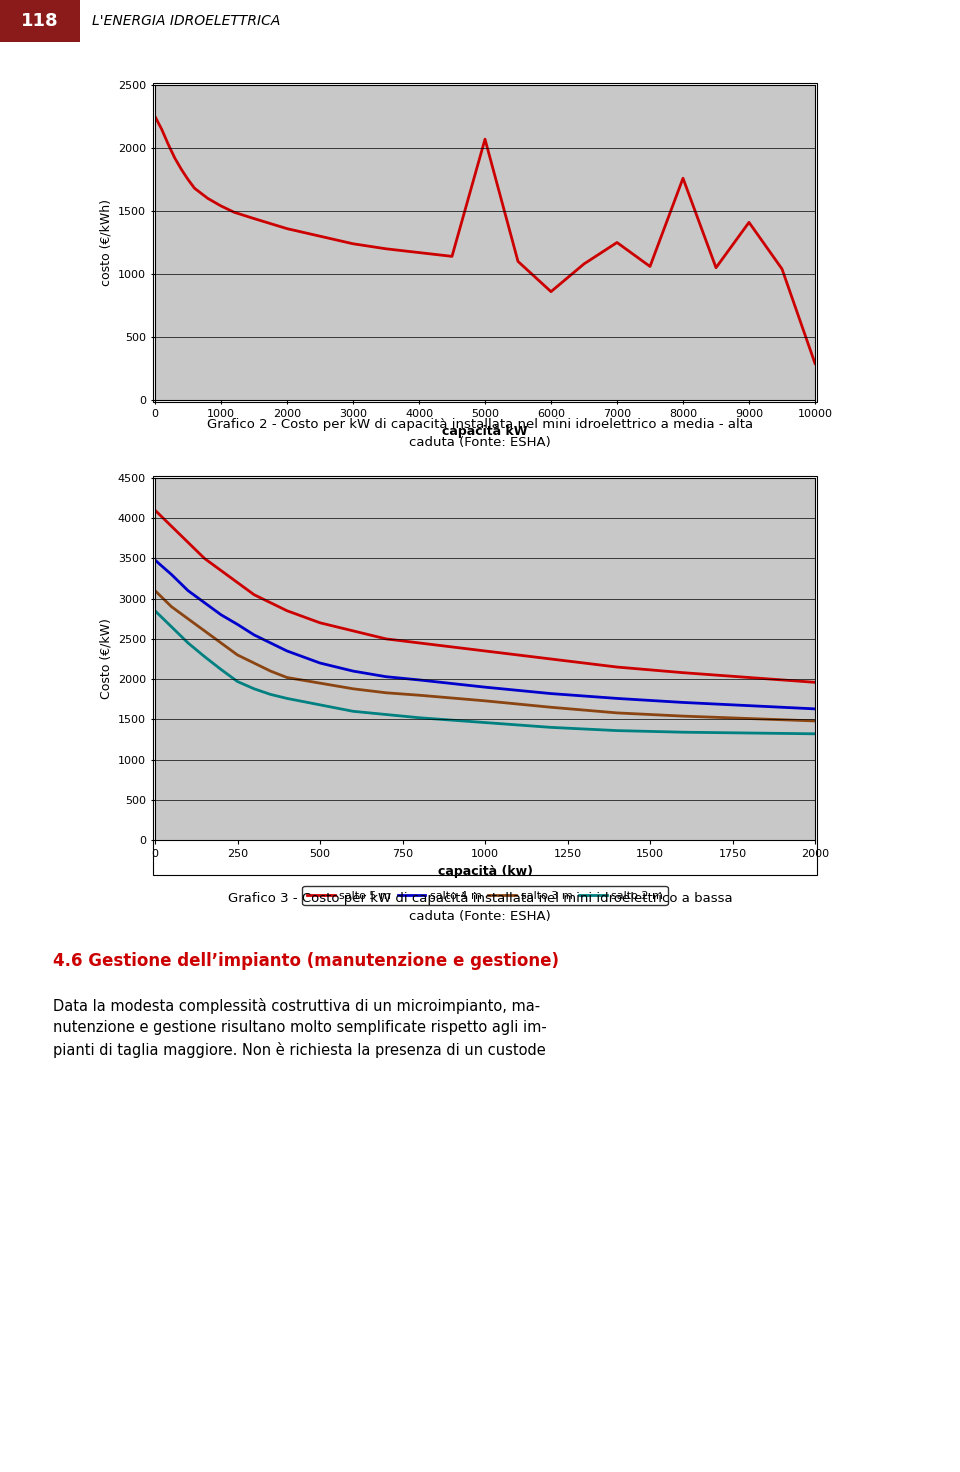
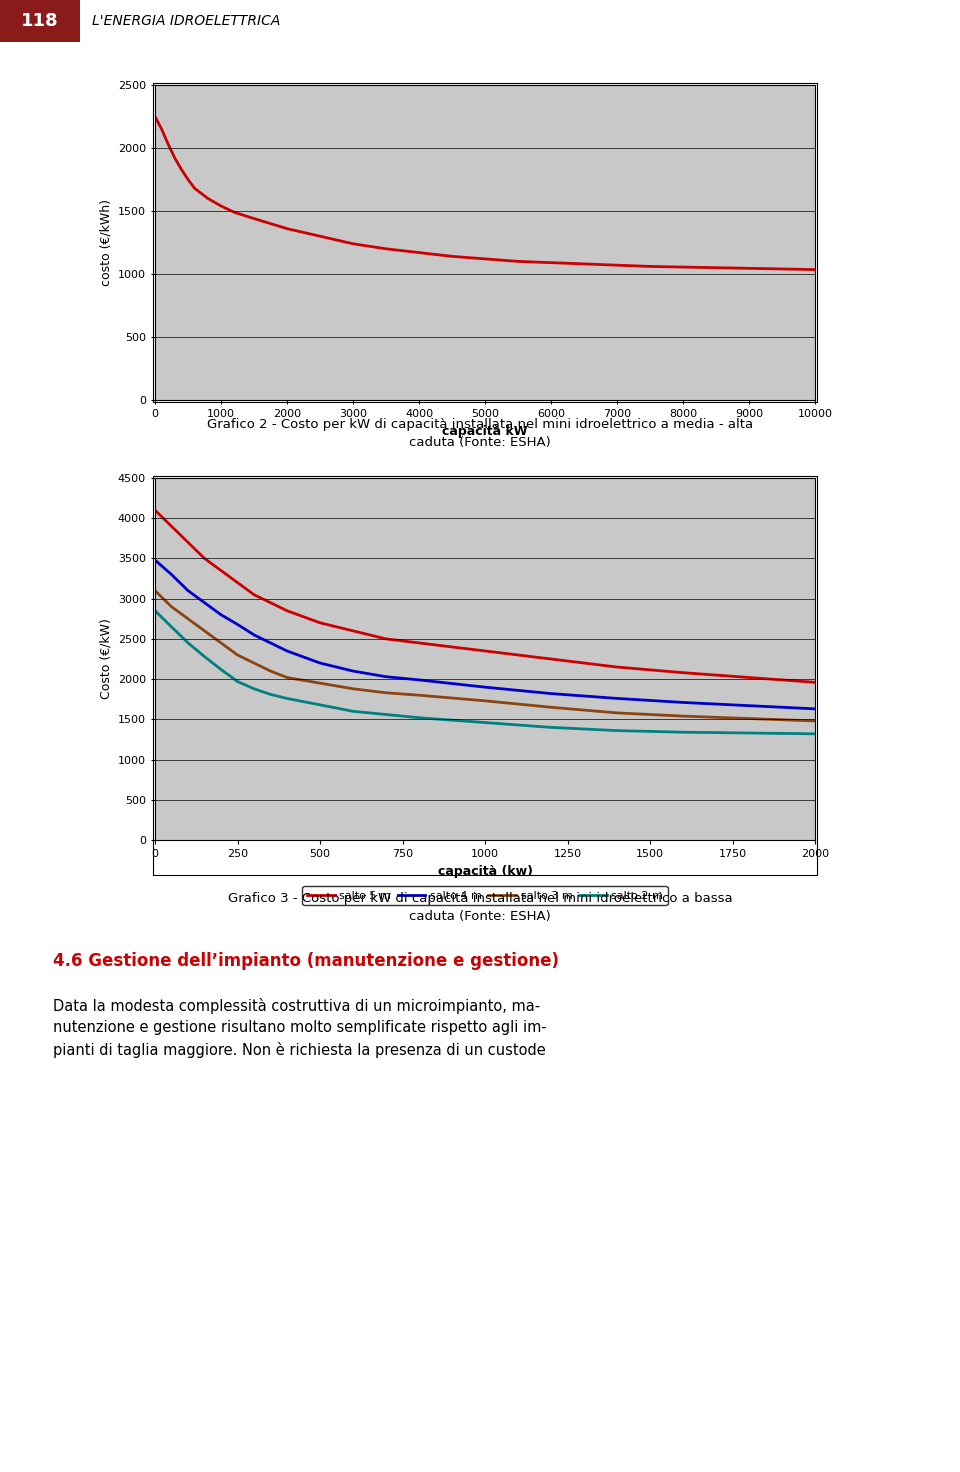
5000: 2070 -> 1120
6000: 860 -> 1090
7000: 1250 -> 1070
8000: 1760 -> 1060
9000: 1410 -> 1040
10000: 290 -> 1040
